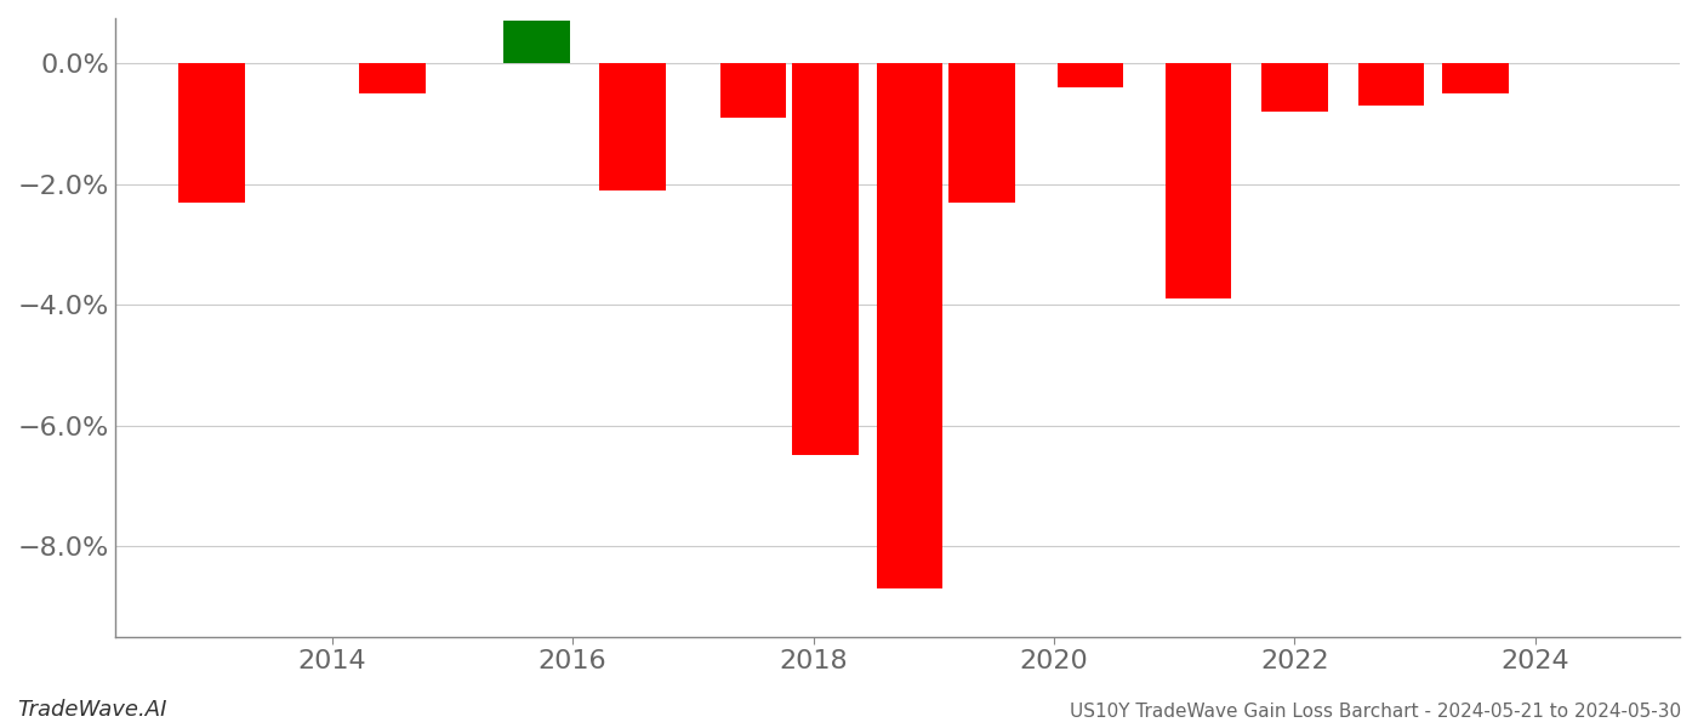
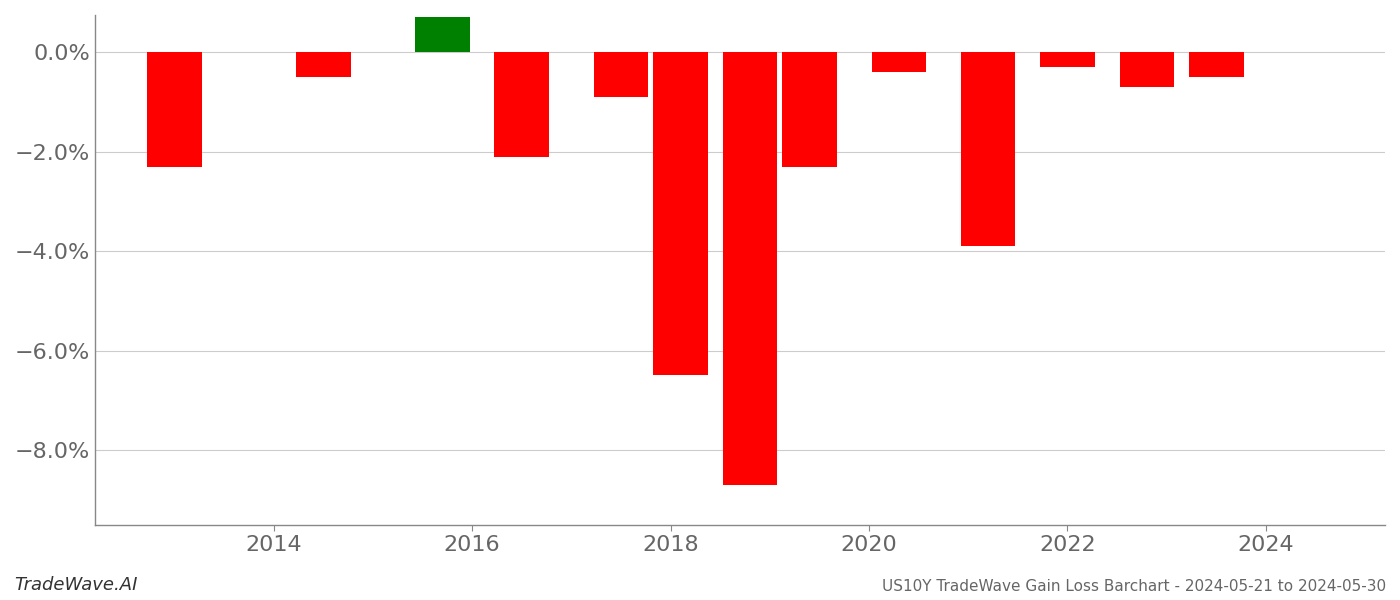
2022: -0.8% -> -0.3%
